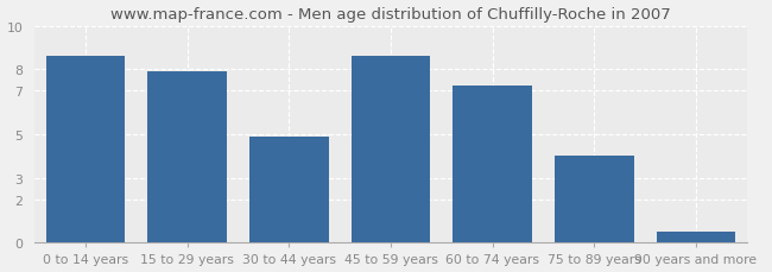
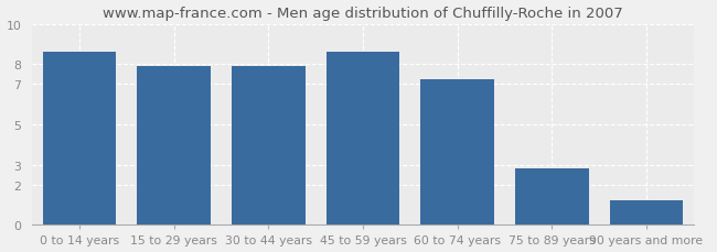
30 to 44 years: 4.9 -> 7.9
75 to 89 years: 4.0 -> 2.8
90 years and more: 0.5 -> 1.2
